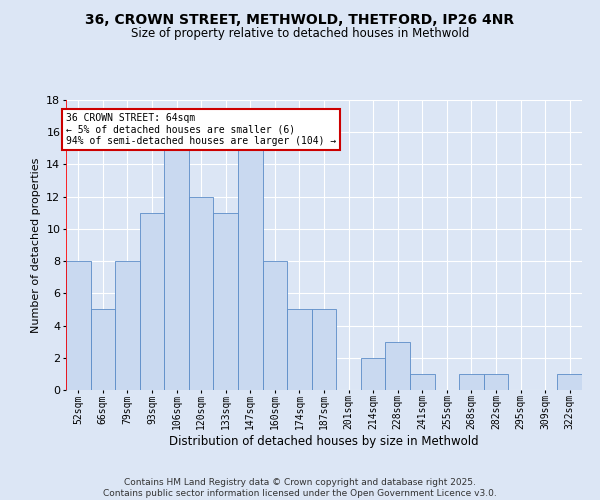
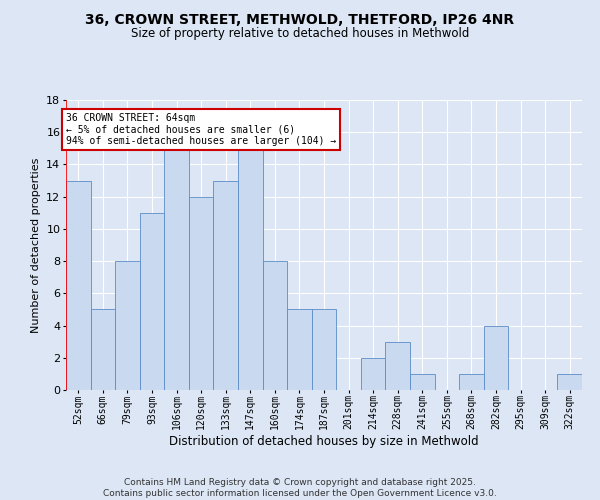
52sqm: 8 -> 13
133sqm: 11 -> 13
282sqm: 1 -> 4
